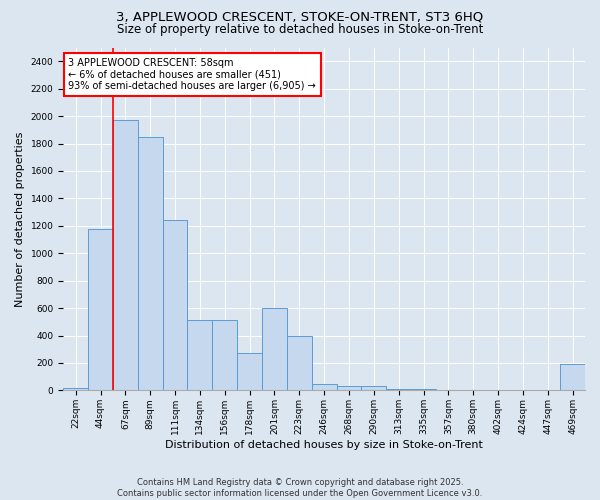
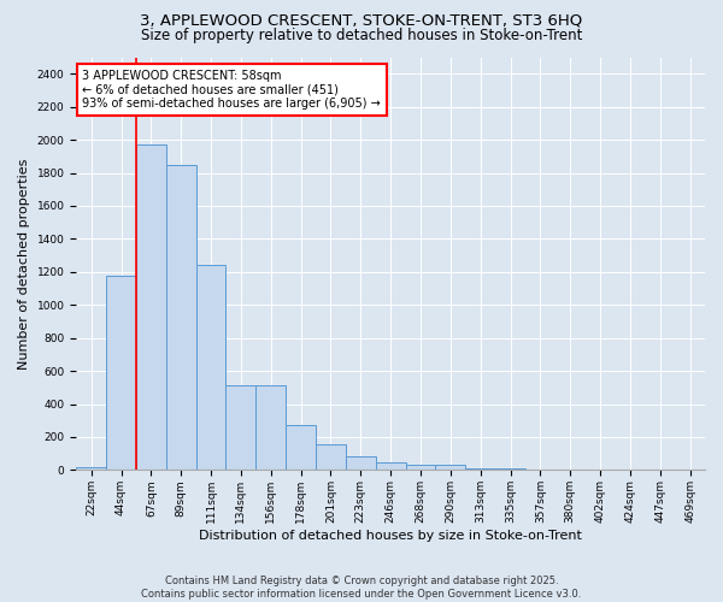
201sqm: 600 -> 160
223sqm: 400 -> 80
469sqm: 190 -> 0
